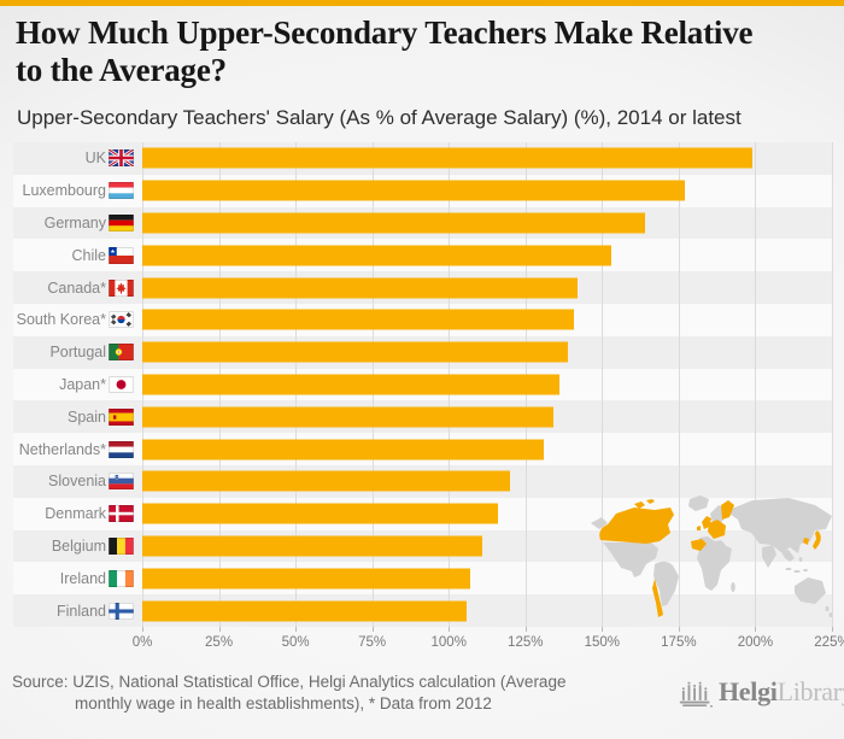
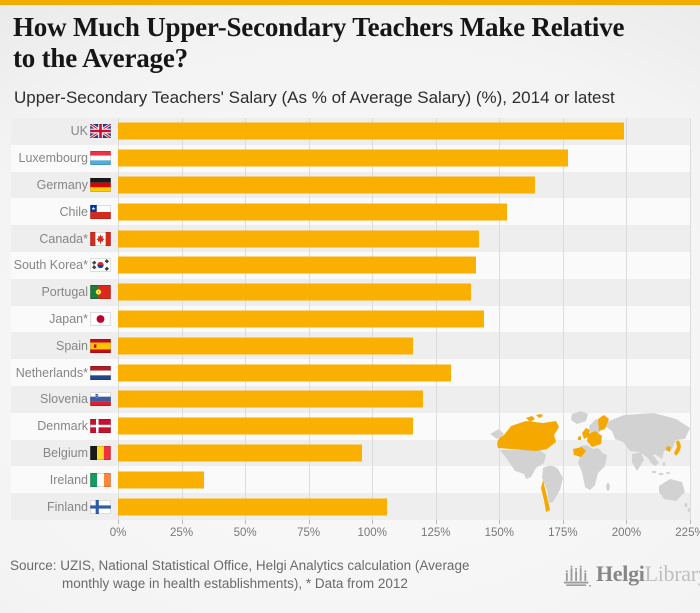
Japan*: 136% -> 144%
Spain: 134% -> 116%
Belgium: 111% -> 96%
Ireland: 107% -> 34%
